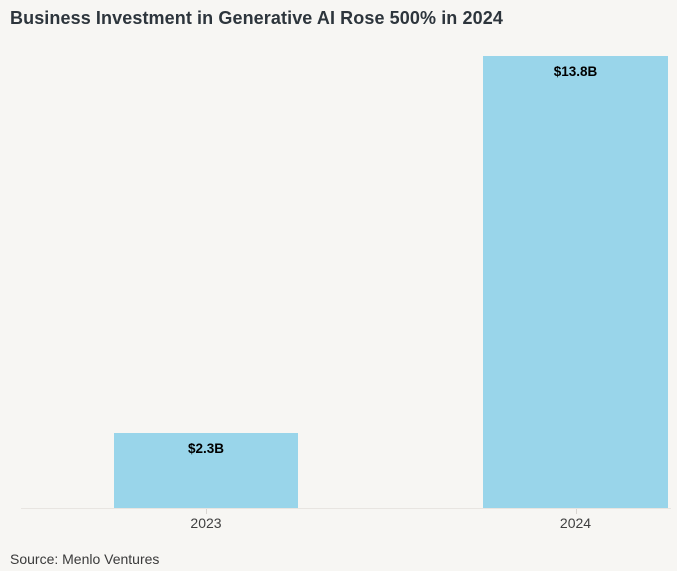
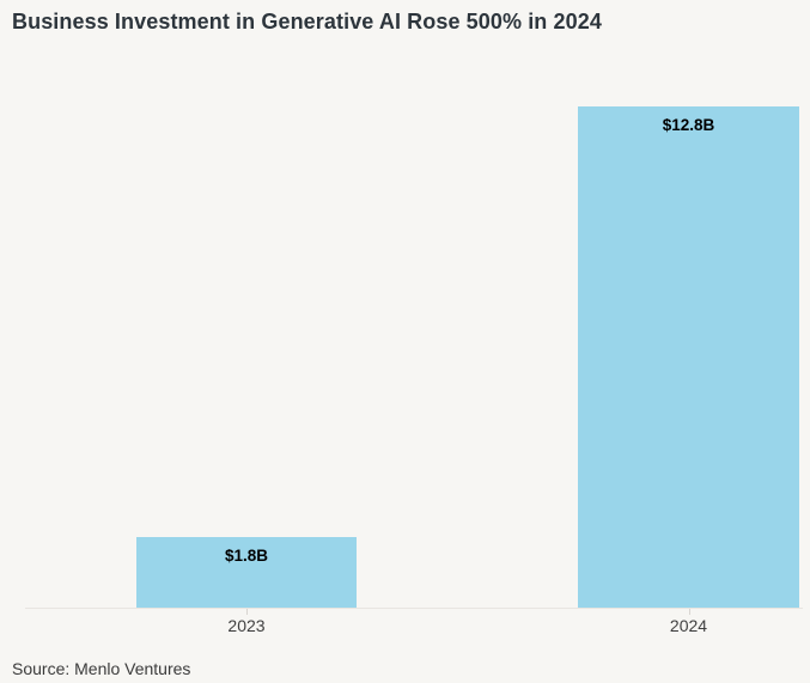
2023: $2.3B -> $1.8B
2024: $13.8B -> $12.8B
